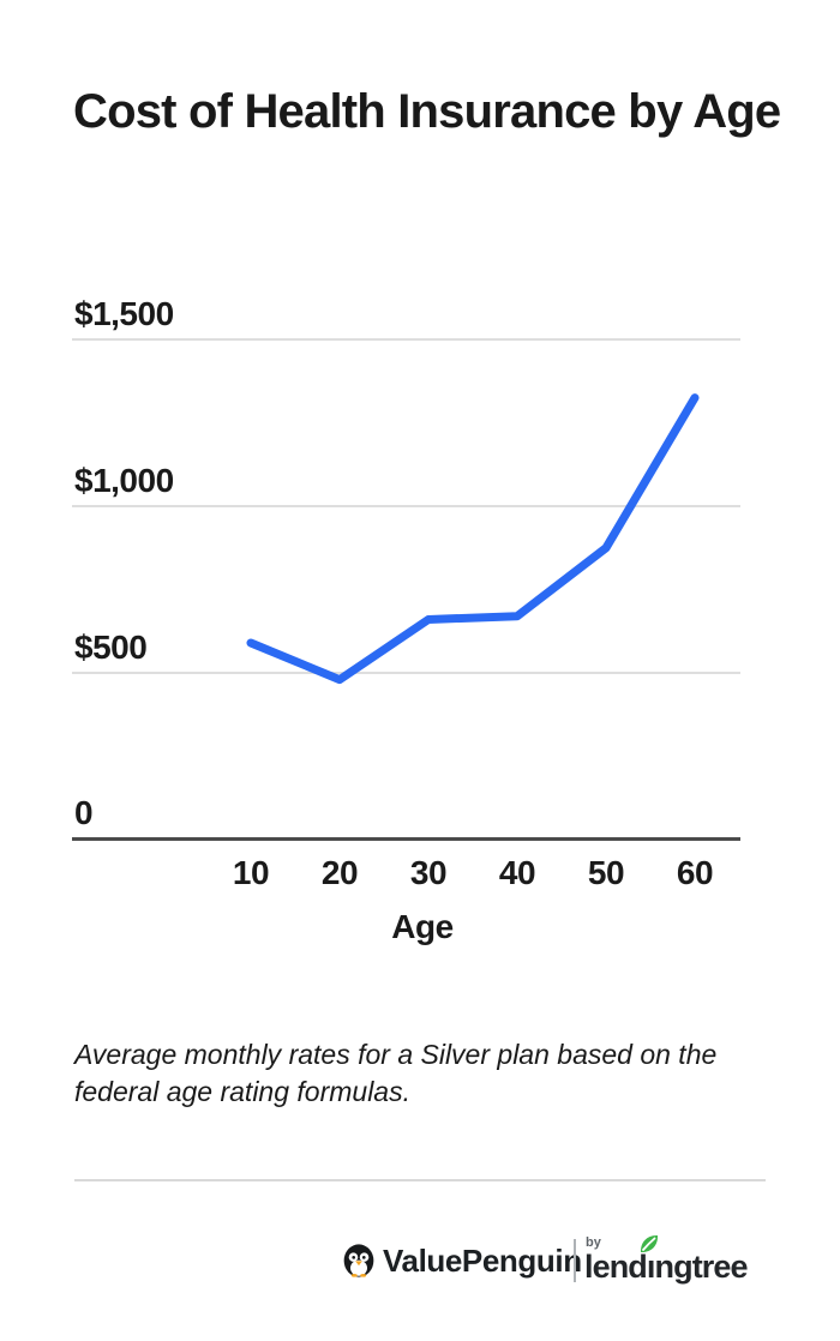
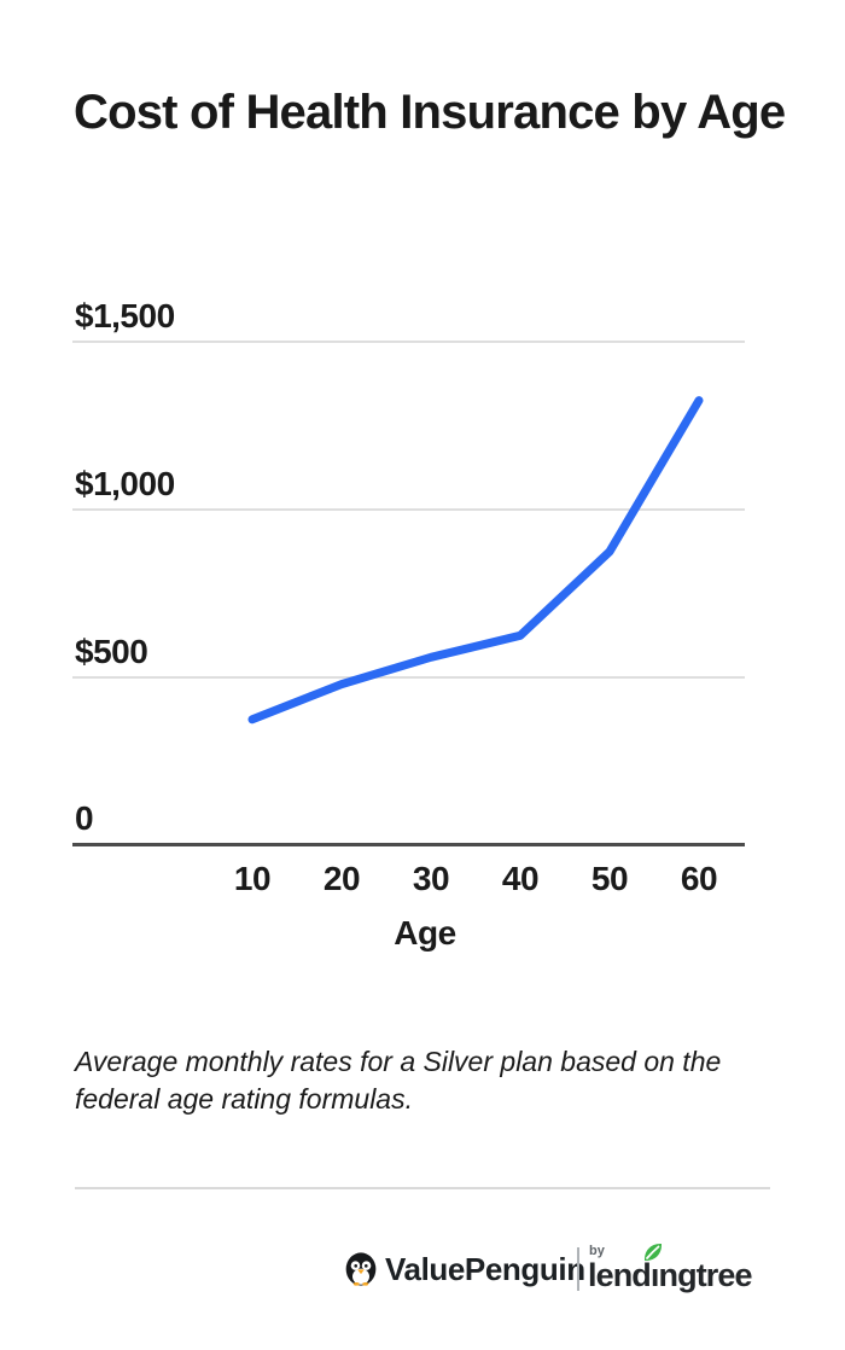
10: $590 -> $380
30: $660 -> $560
40: $670 -> $620
